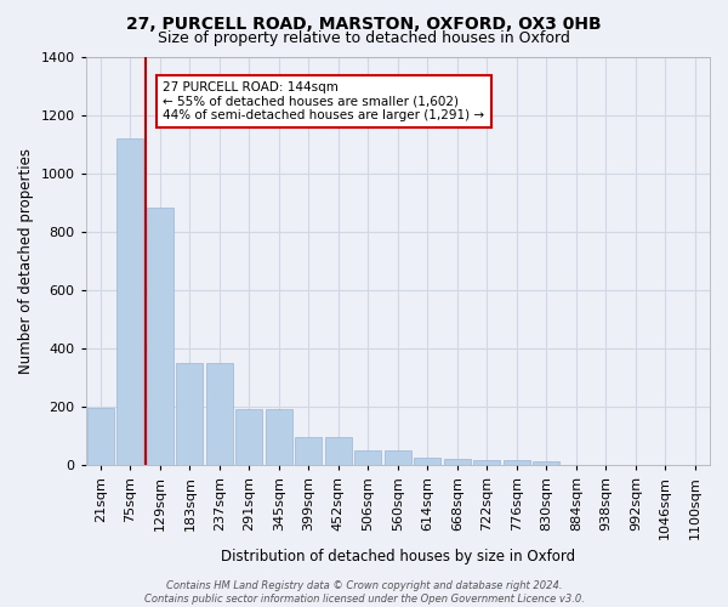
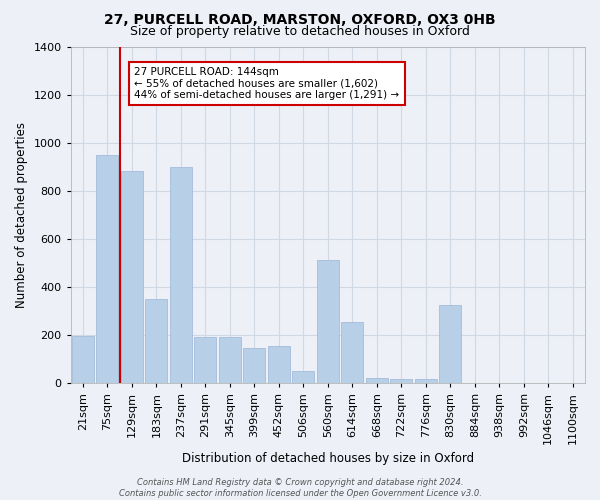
75sqm: 1120 -> 950
237sqm: 350 -> 900
399sqm: 95 -> 145
452sqm: 95 -> 155
560sqm: 50 -> 510
614sqm: 25 -> 255
830sqm: 10 -> 325
